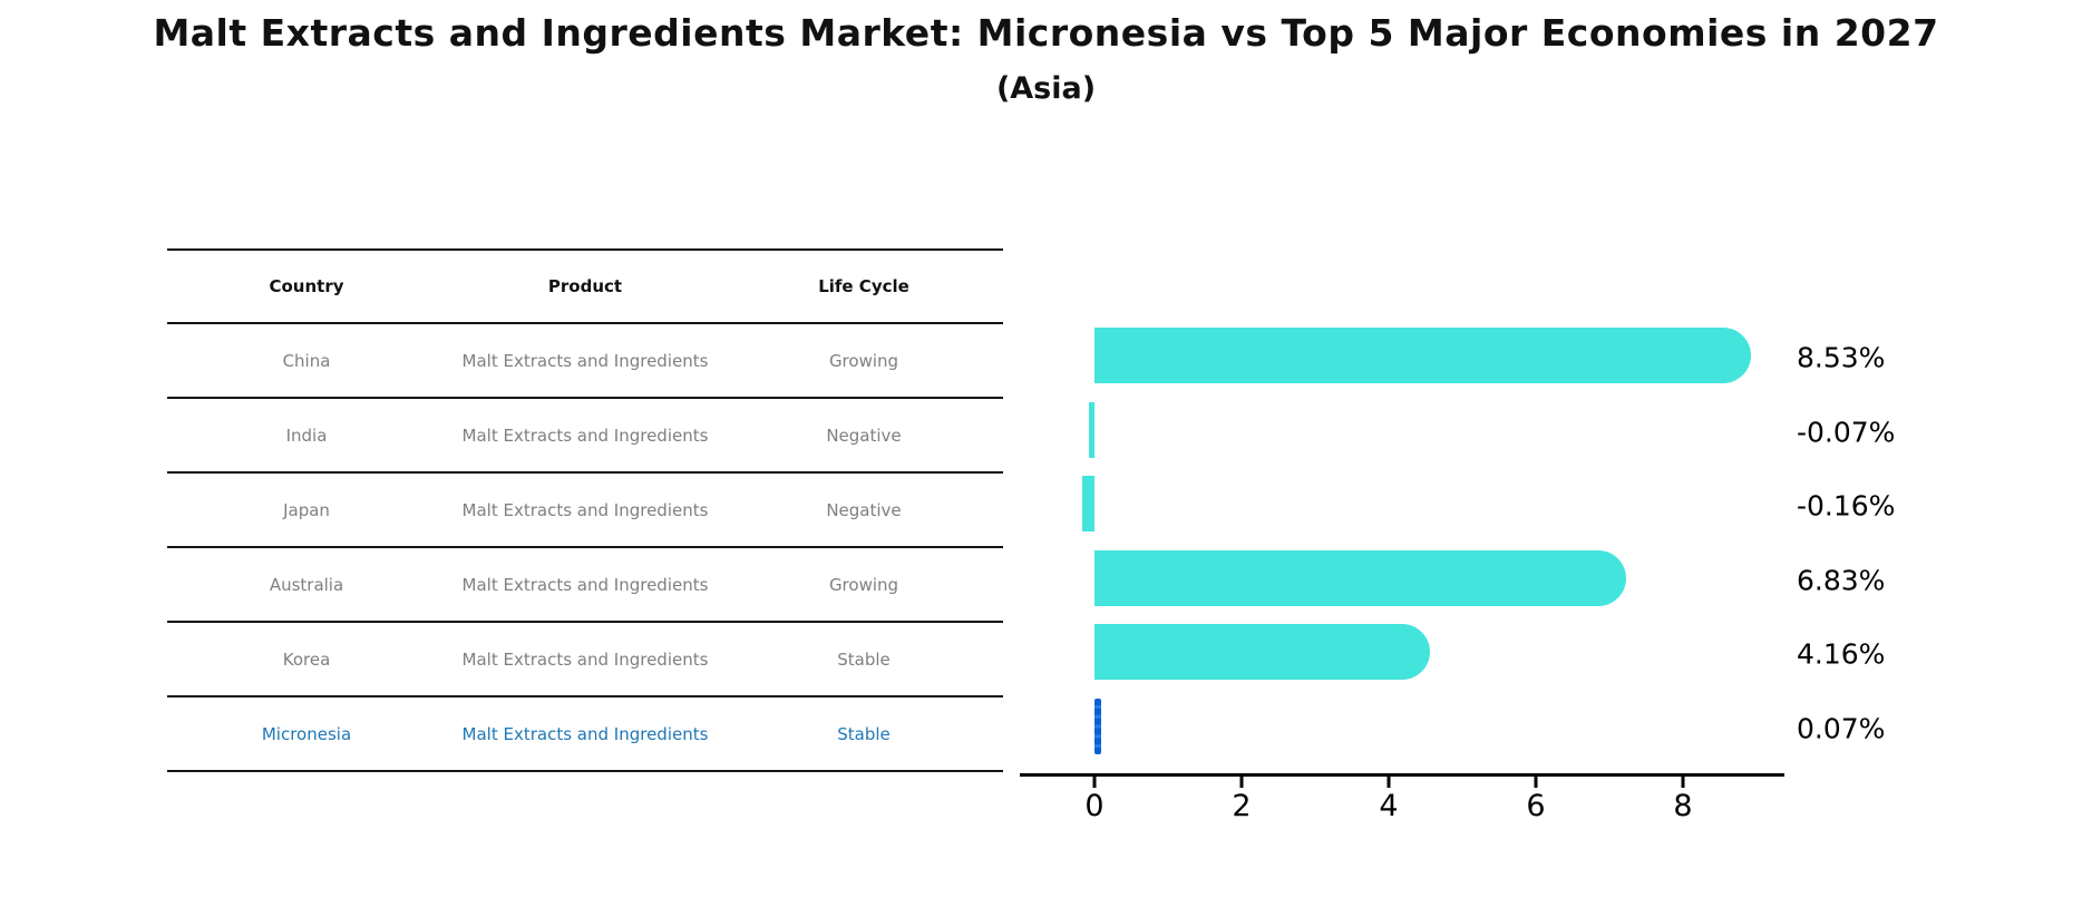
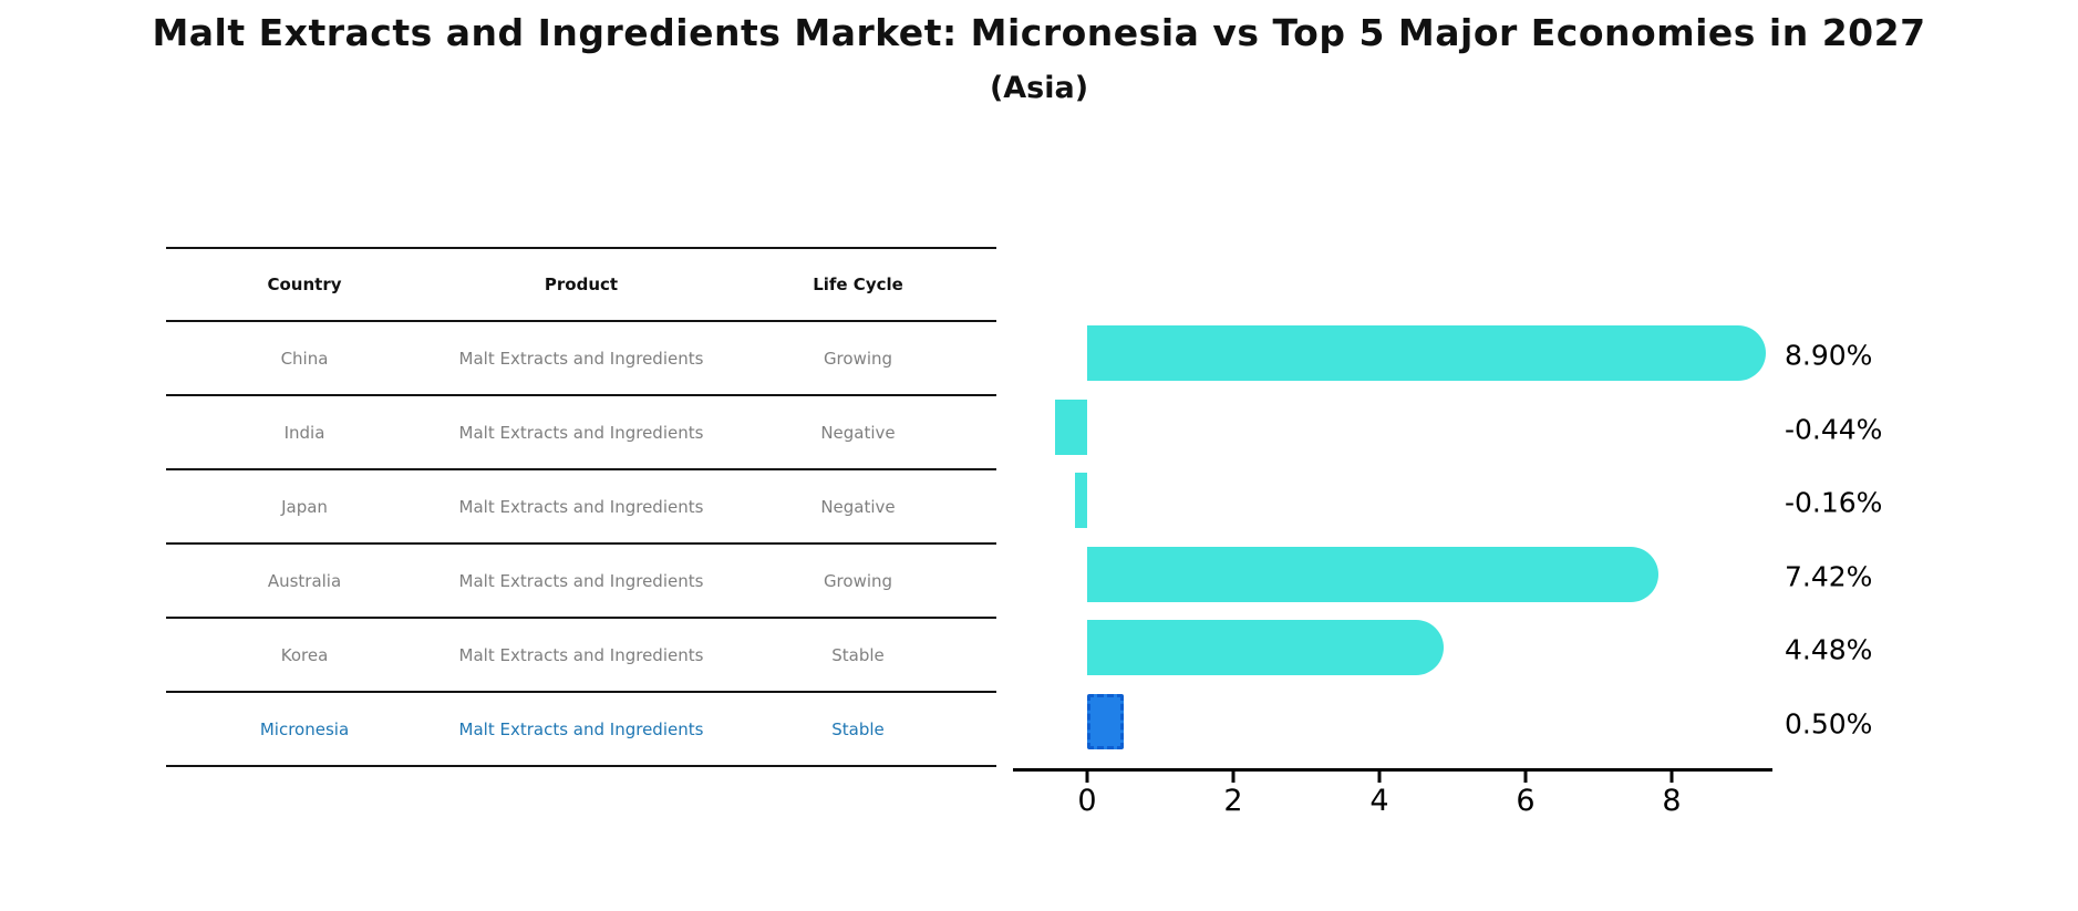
China: 8.53% -> 8.90%
India: -0.07% -> -0.44%
Australia: 6.83% -> 7.42%
Korea: 4.16% -> 4.48%
Micronesia: 0.07% -> 0.50%
